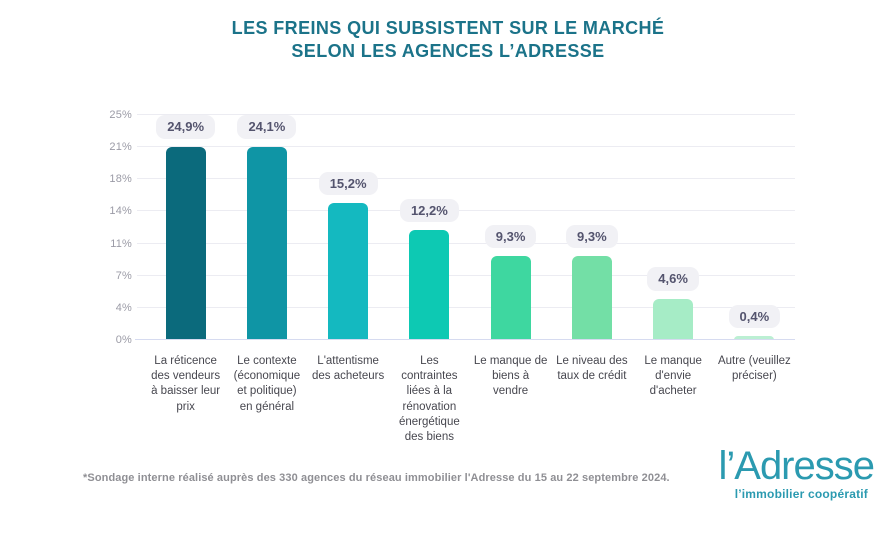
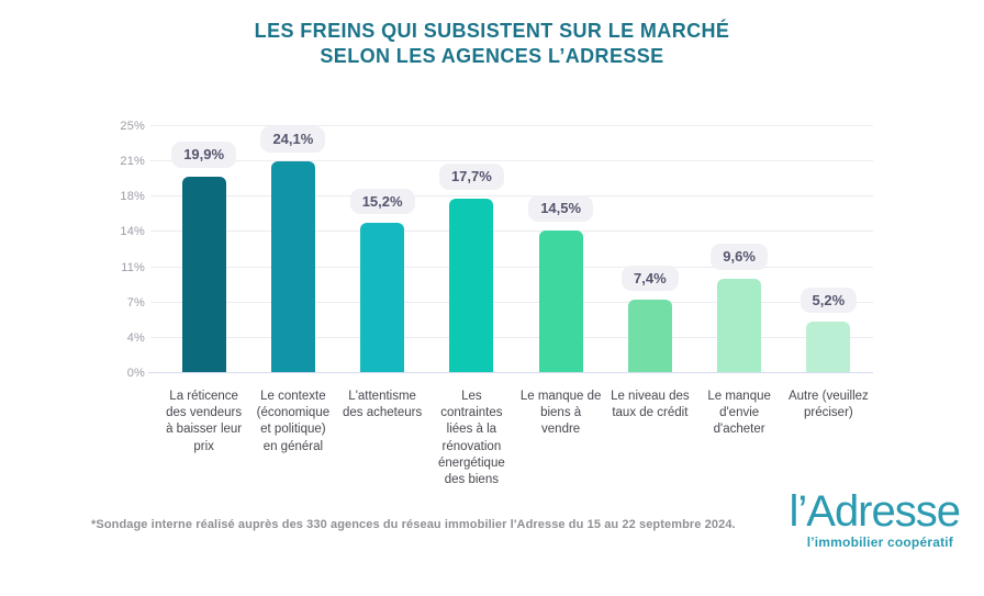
La réticence des vendeurs à baisser leur prix: 24,9% -> 19,9%
Les contraintes liées à la rénovation énergétique des biens: 12,2% -> 17,7%
Le manque de biens à vendre: 9,3% -> 14,5%
Le niveau des taux de crédit: 9,3% -> 7,4%
Le manque d'envie d'acheter: 4,6% -> 9,6%
Autre (veuillez préciser): 0,4% -> 5,2%
